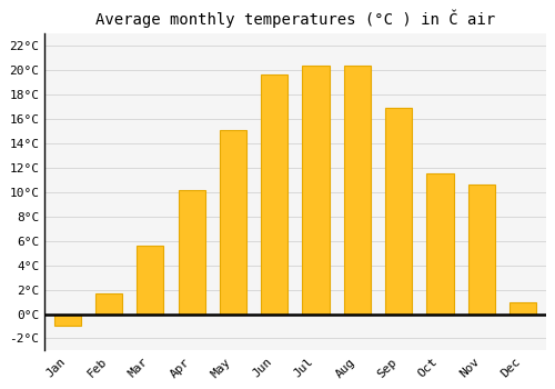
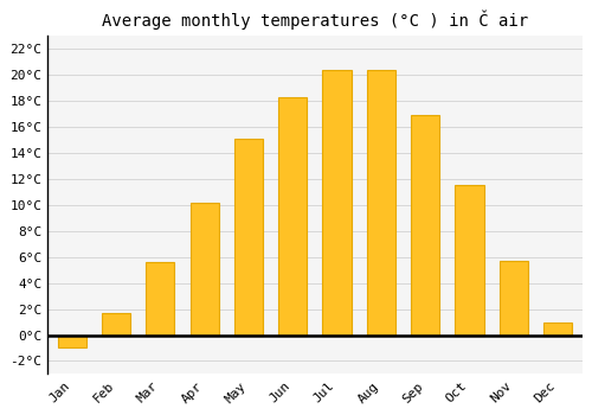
Jun: 19.6°C -> 18.3°C
Nov: 10.6°C -> 5.7°C
